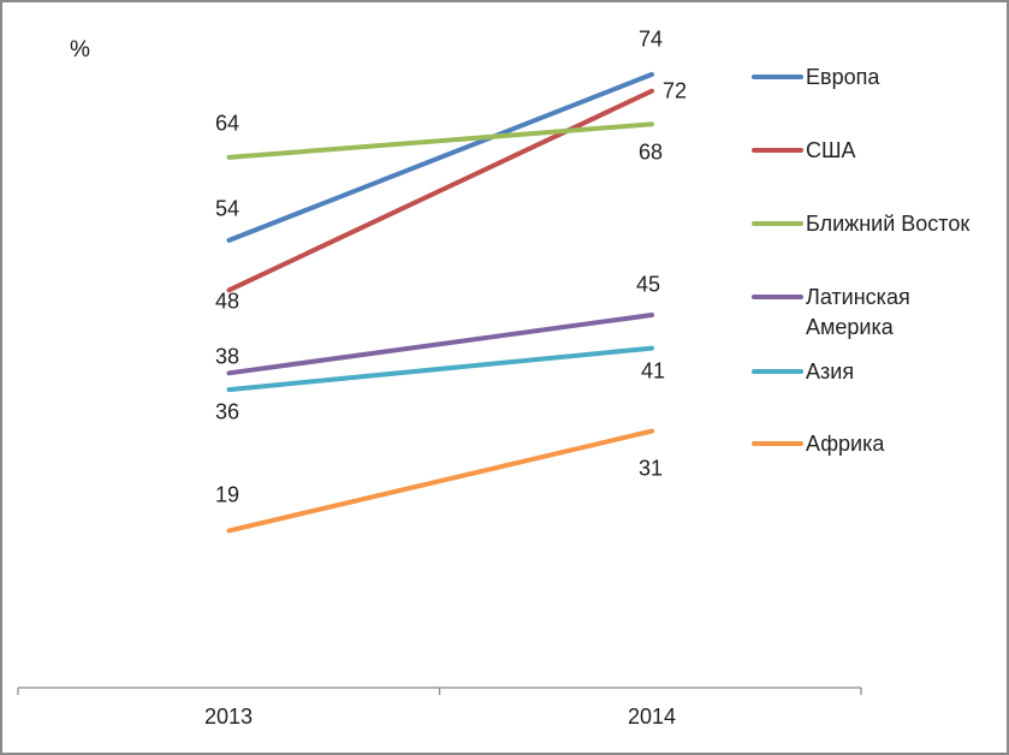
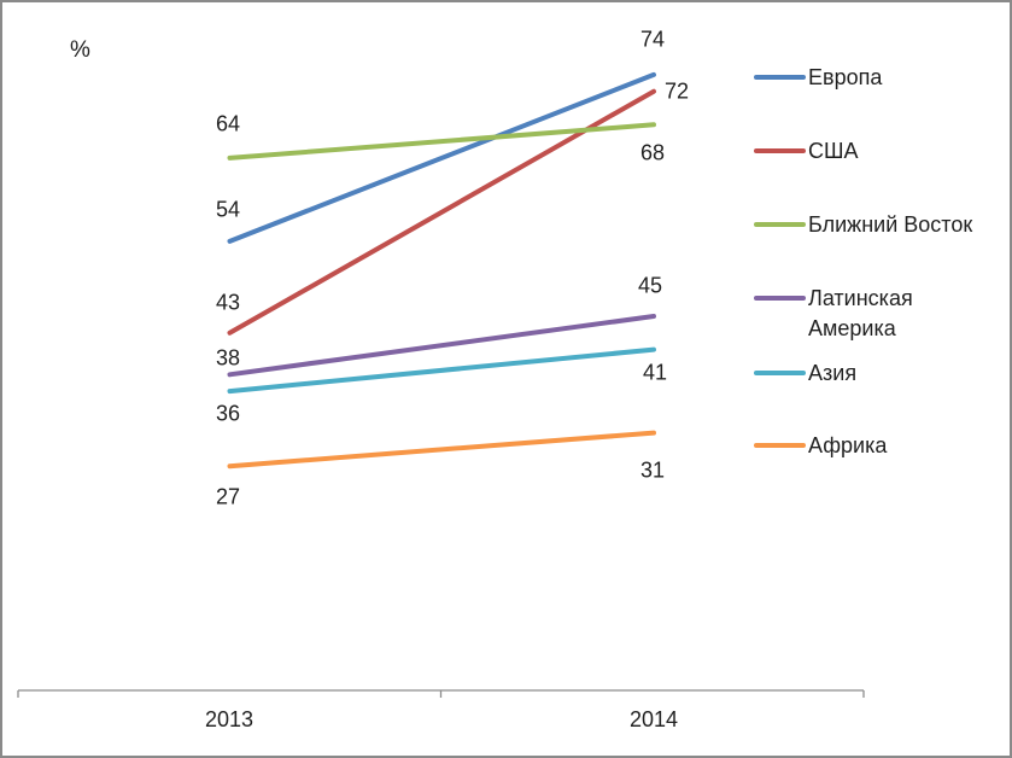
США/2013: 48 -> 43
Африка/2013: 19 -> 27
